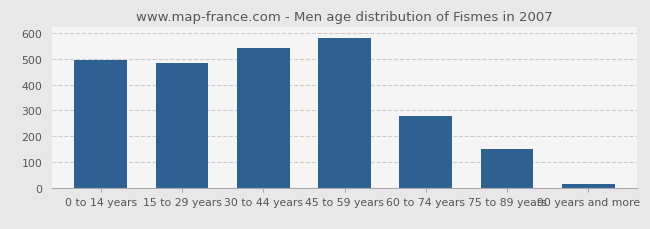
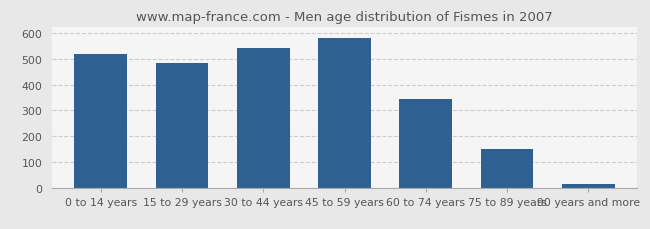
0 to 14 years: 496 -> 520
60 to 74 years: 278 -> 345
